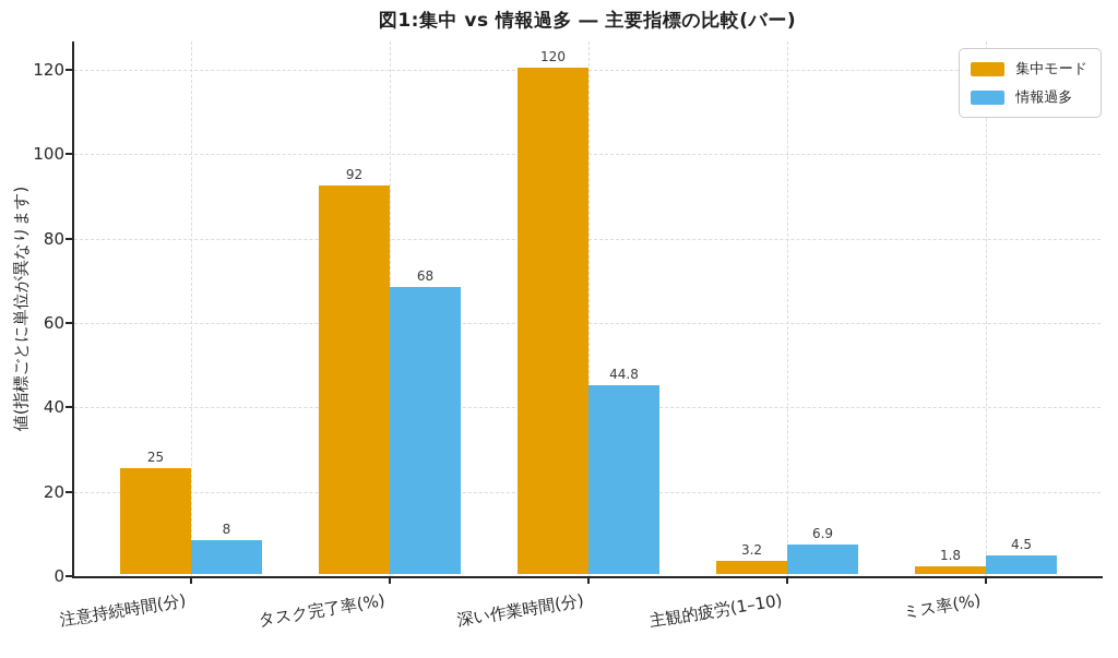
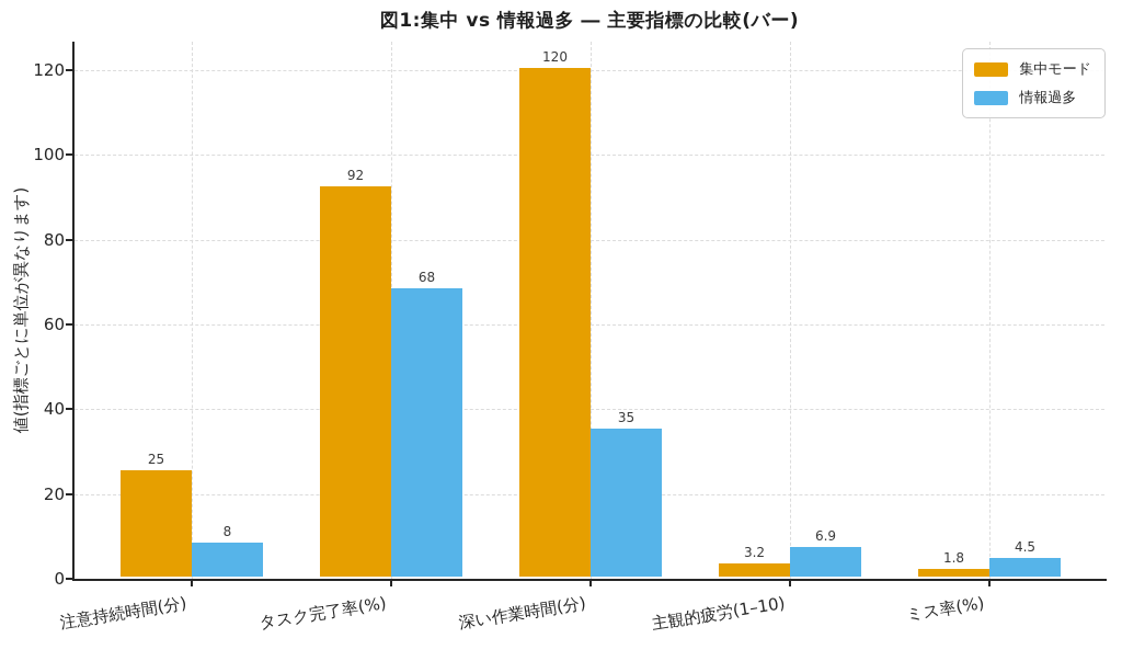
情報過多/深い作業時間(分): 44.8 -> 35
